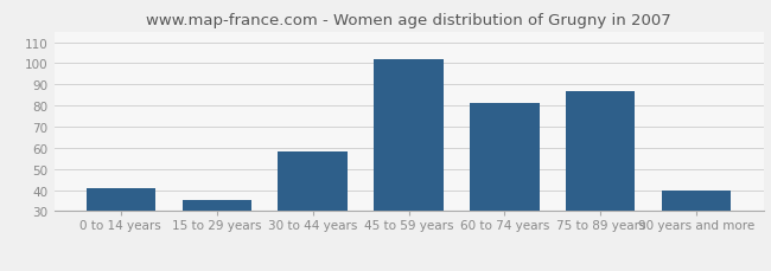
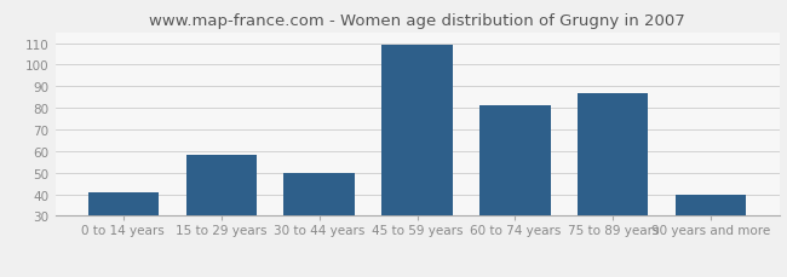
15 to 29 years: 35 -> 58
30 to 44 years: 58 -> 50
45 to 59 years: 102 -> 109
